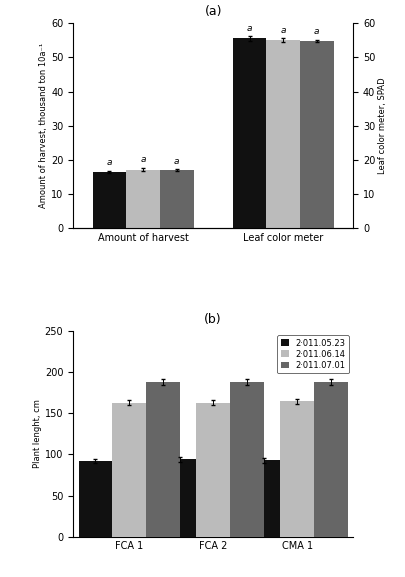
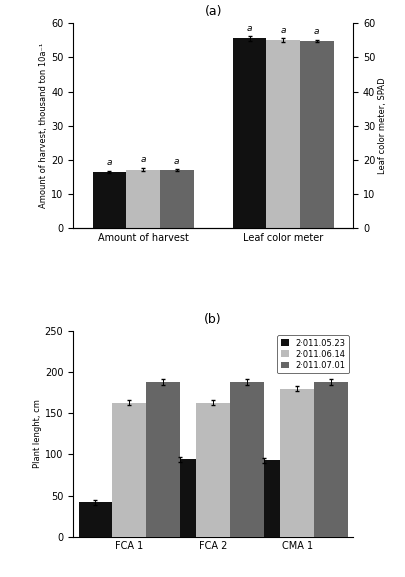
(b)/2·011.05.23/FCA 1: 92 -> 42
(b)/2·011.06.14/CMA 1: 165 -> 180
